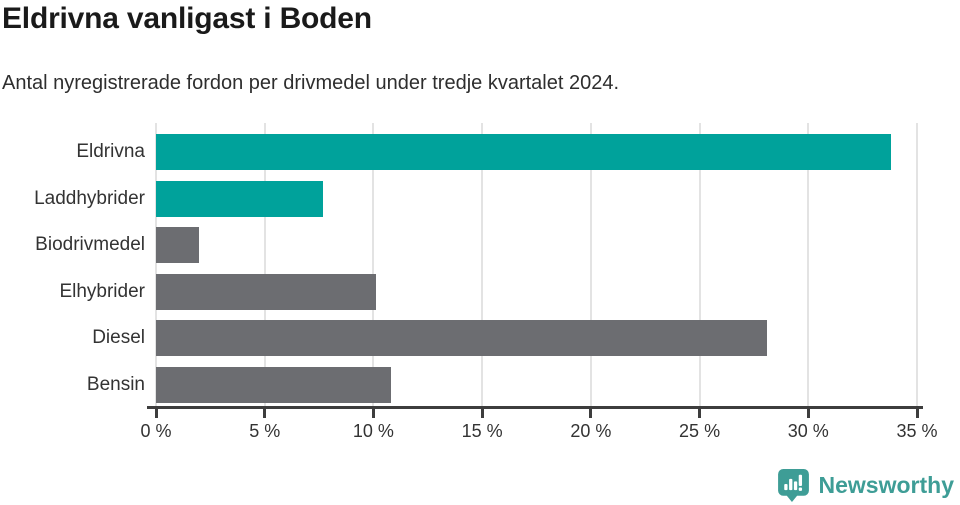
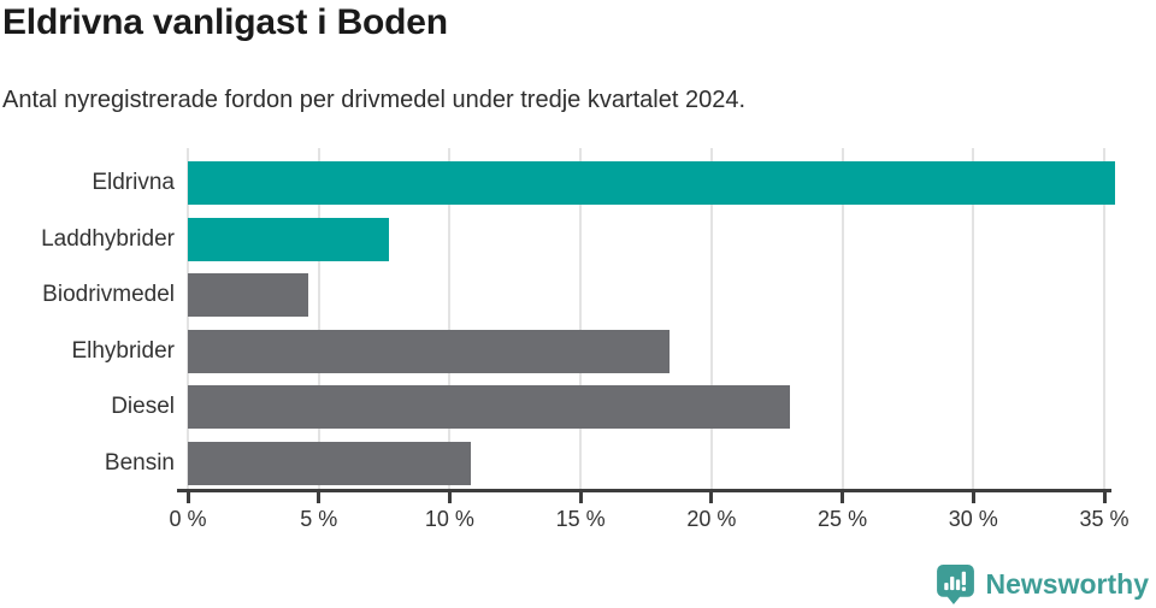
Eldrivna: 33.8% -> 35.4%
Biodrivmedel: 2.0% -> 4.6%
Elhybrider: 10.1% -> 18.4%
Diesel: 28.1% -> 23.0%
